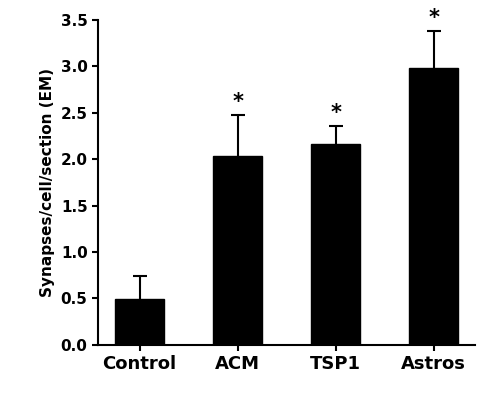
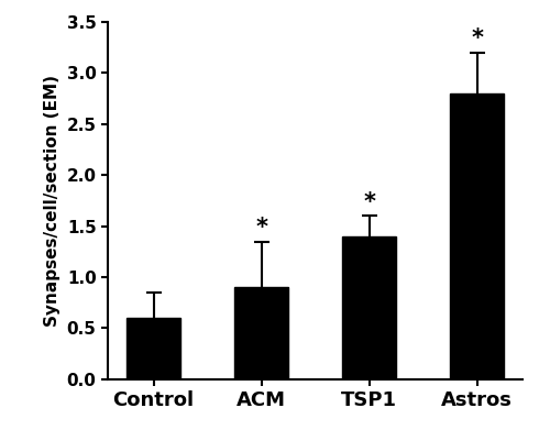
Control: 0.49 -> 0.60
ACM: 2.03 -> 0.90
TSP1: 2.16 -> 1.40
Astros: 2.98 -> 2.80
